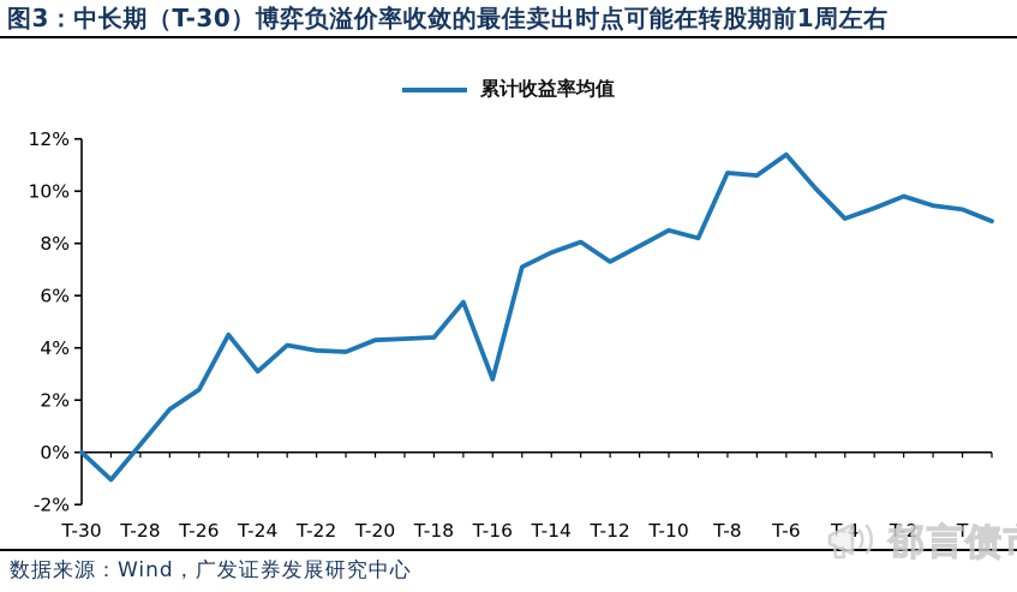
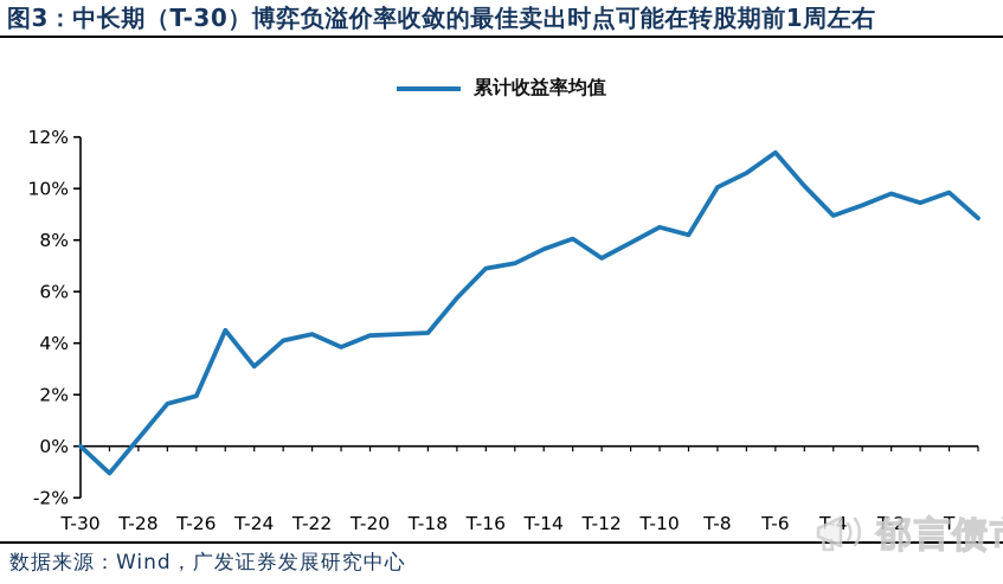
T-26: 2.4% -> 1.9%
T-22: 3.9% -> 4.3%
T-16: 2.8% -> 6.9%
T-8: 10.7% -> 10.1%
T: 9.3% -> 9.8%
